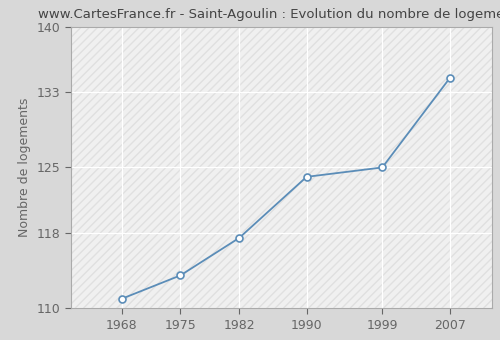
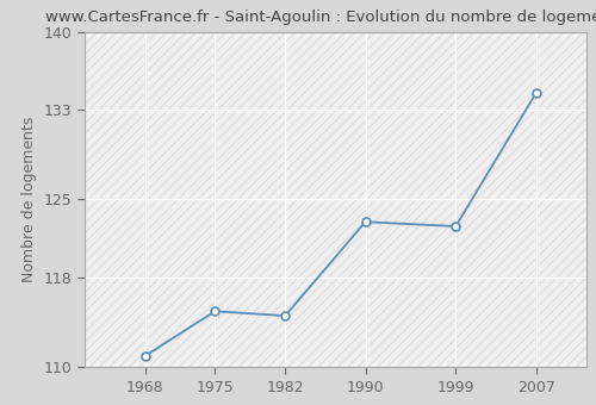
1975: 113.5 -> 115.0
1982: 117.5 -> 114.6
1990: 124.0 -> 123.0
1999: 125.0 -> 122.6
